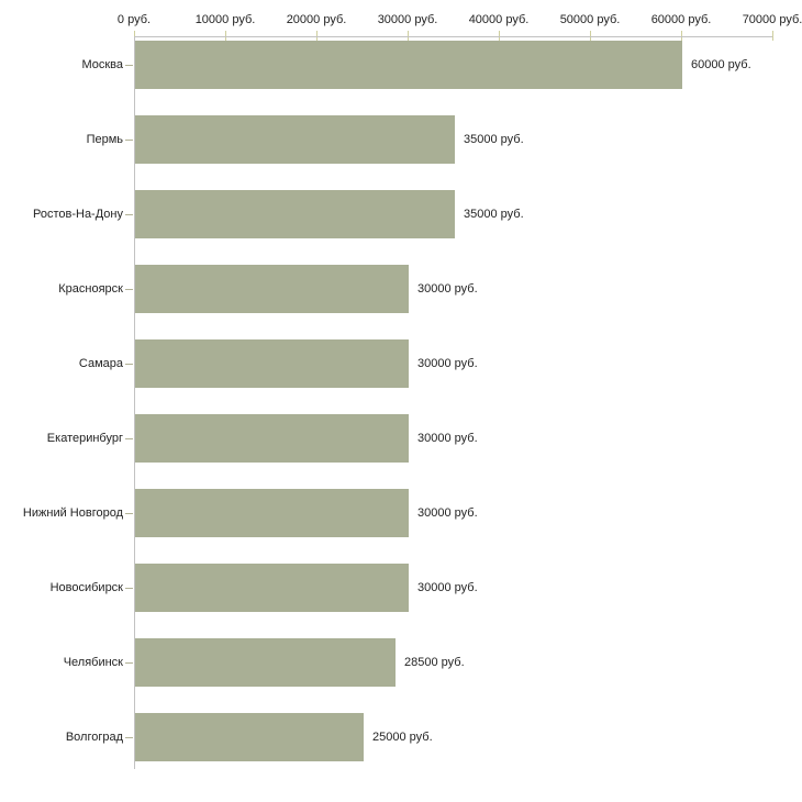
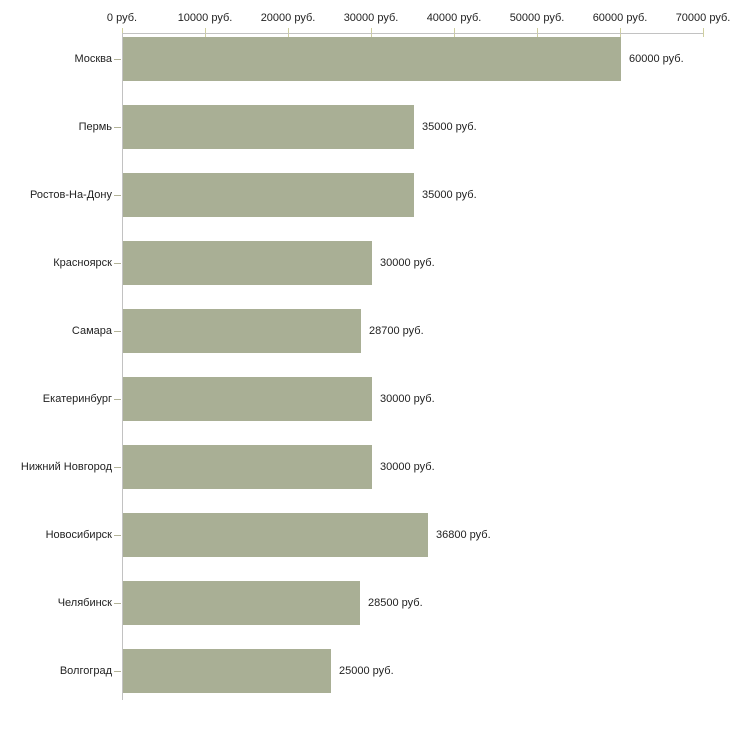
Самара: 30000 -> 28700
Новосибирск: 30000 -> 36800
